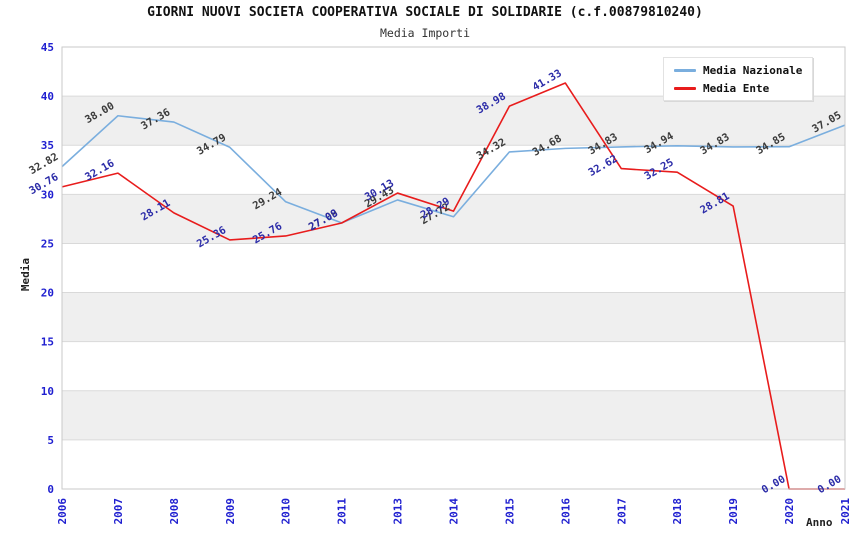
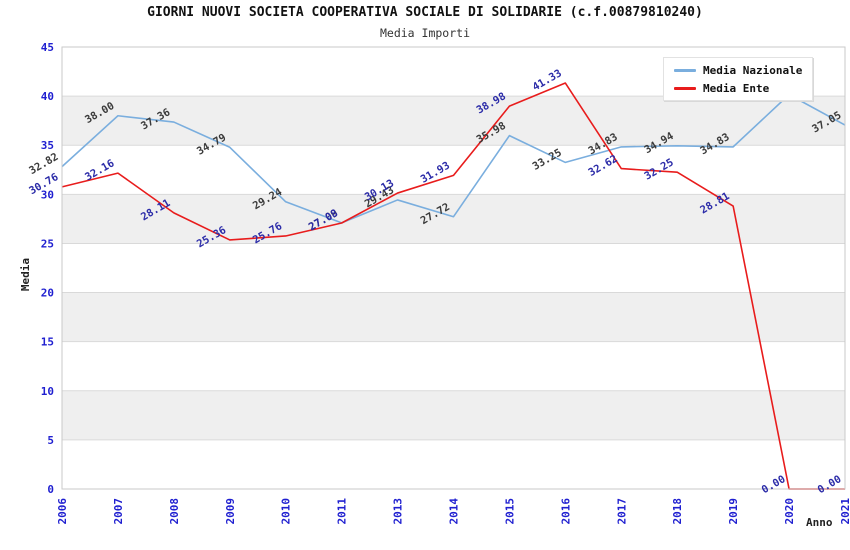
Media Ente/2014: 28.29 -> 31.93
Media Nazionale/2015: 34.32 -> 35.98
Media Nazionale/2016: 34.68 -> 33.25
Media Nazionale/2020: 34.85 -> 40.15
